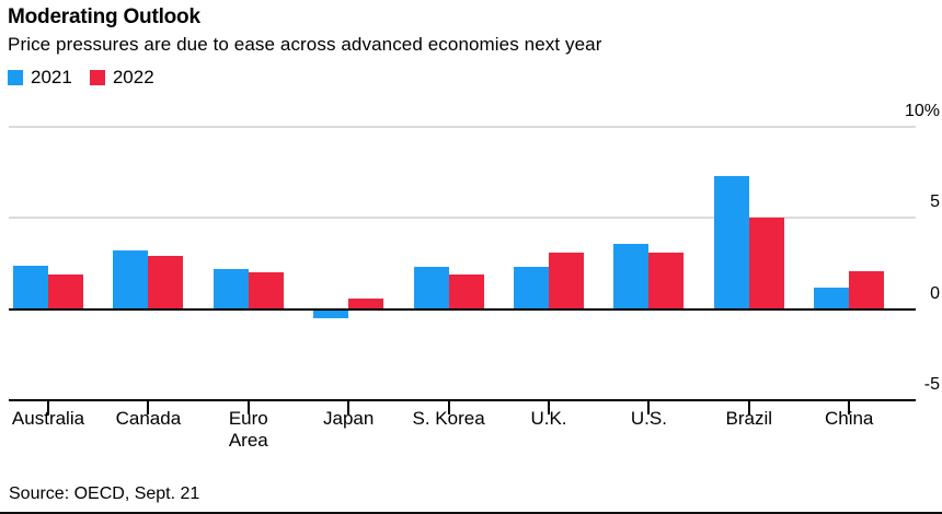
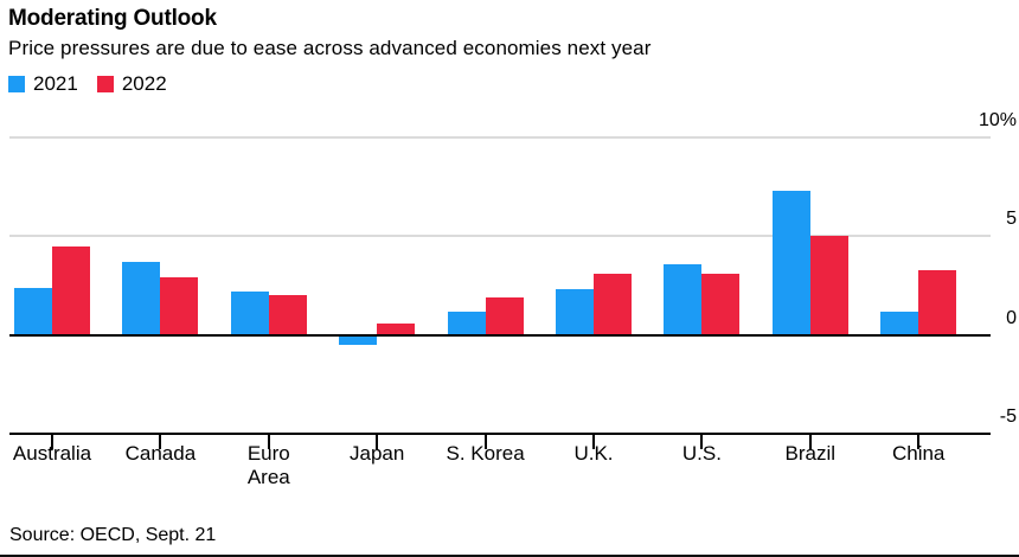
2022/Australia: 1.9% -> 4.5%
2021/Canada: 3.2% -> 3.7%
2021/S. Korea: 2.3% -> 1.2%
2022/China: 2.1% -> 3.3%
